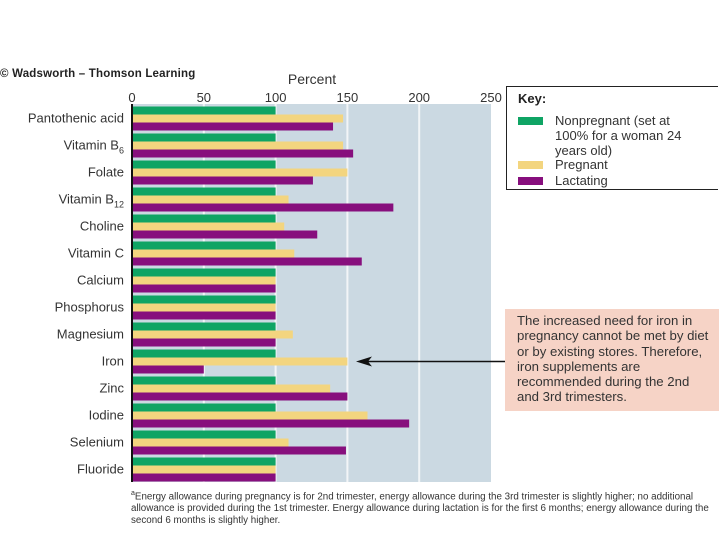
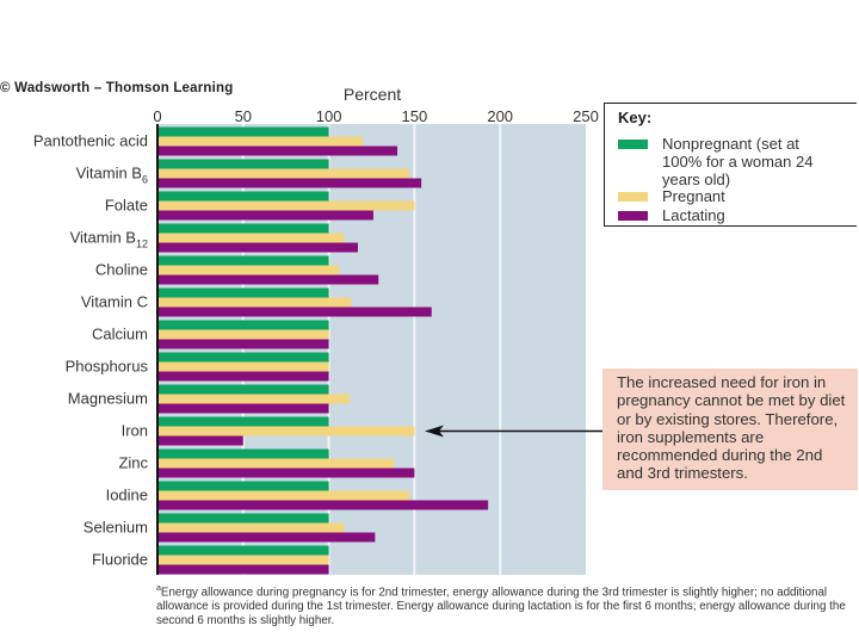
Pregnant/Pantothenic acid: 147 -> 120
Lactating/Vitamin B12: 182 -> 117
Pregnant/Iodine: 164 -> 147
Lactating/Selenium: 149 -> 127
